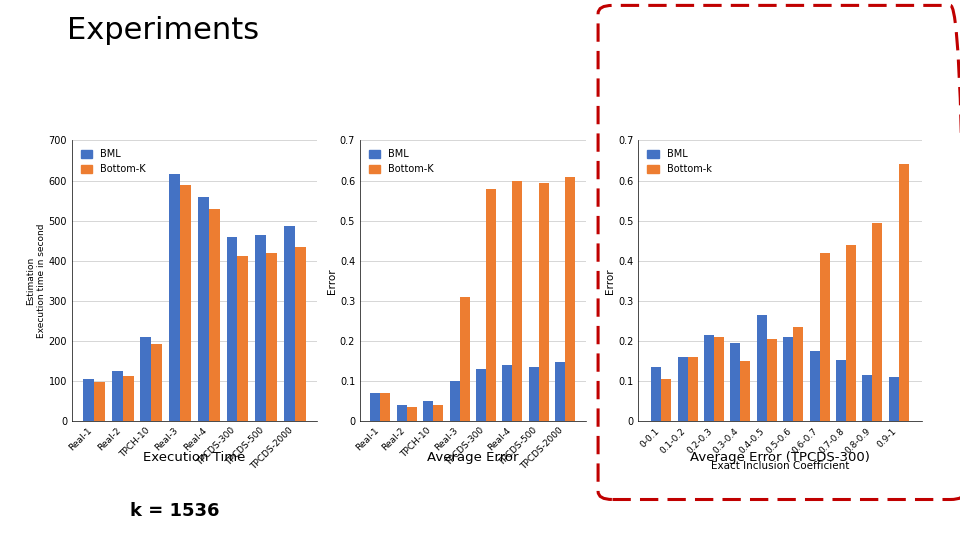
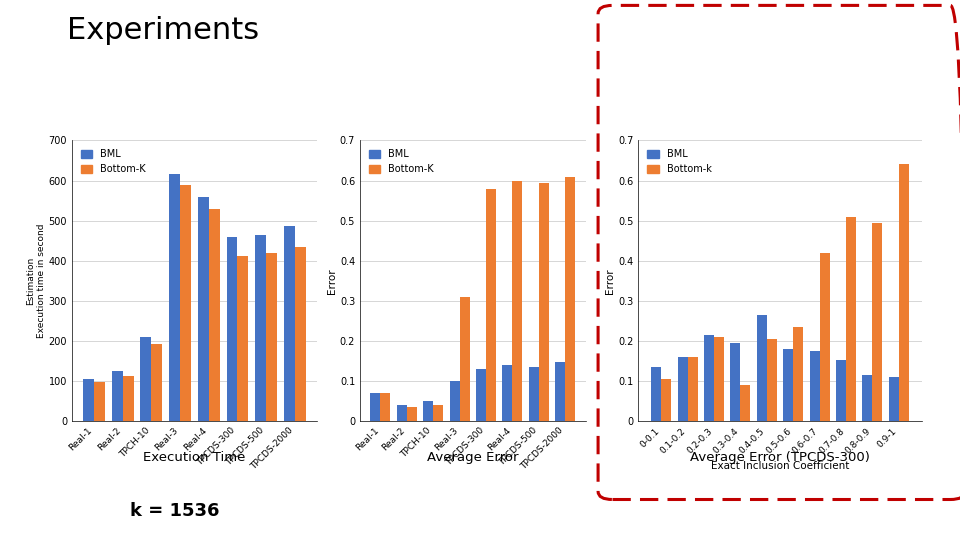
Bottom-k/0.3-0.4: 0.150 -> 0.090
BML/0.5-0.6: 0.210 -> 0.180
Bottom-k/0.7-0.8: 0.440 -> 0.510
